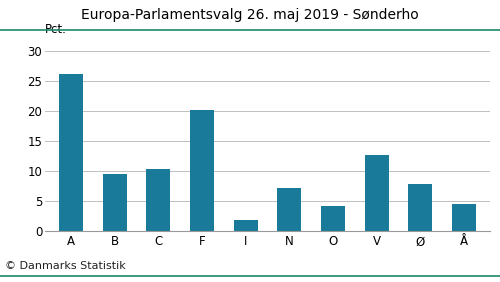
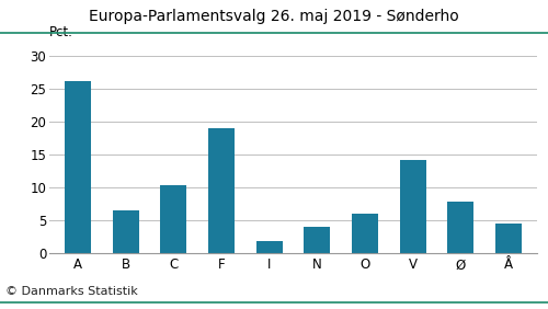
B: 9.6 -> 6.5
F: 20.2 -> 19.0
N: 7.2 -> 4.1
O: 4.2 -> 6.1
V: 12.8 -> 14.3
